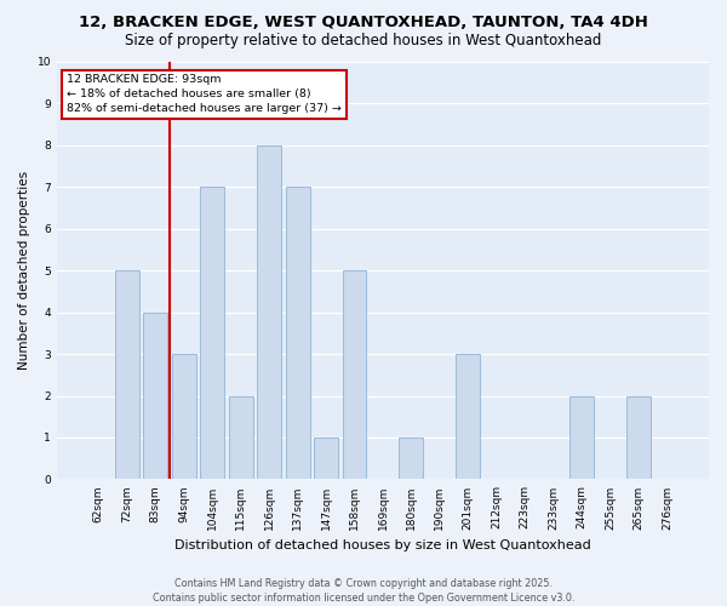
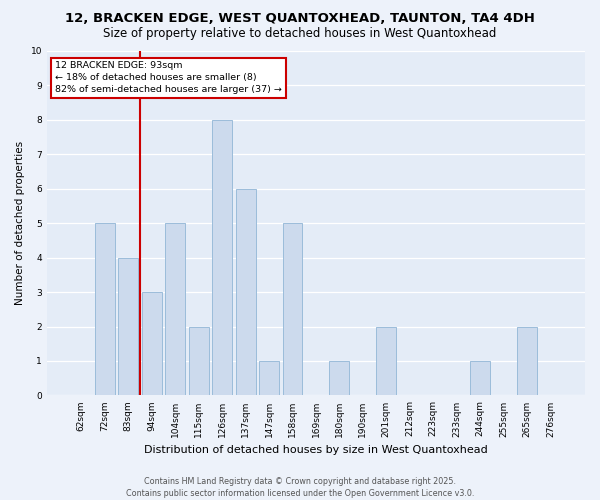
104sqm: 7 -> 5
137sqm: 7 -> 6
201sqm: 3 -> 2
244sqm: 2 -> 1
